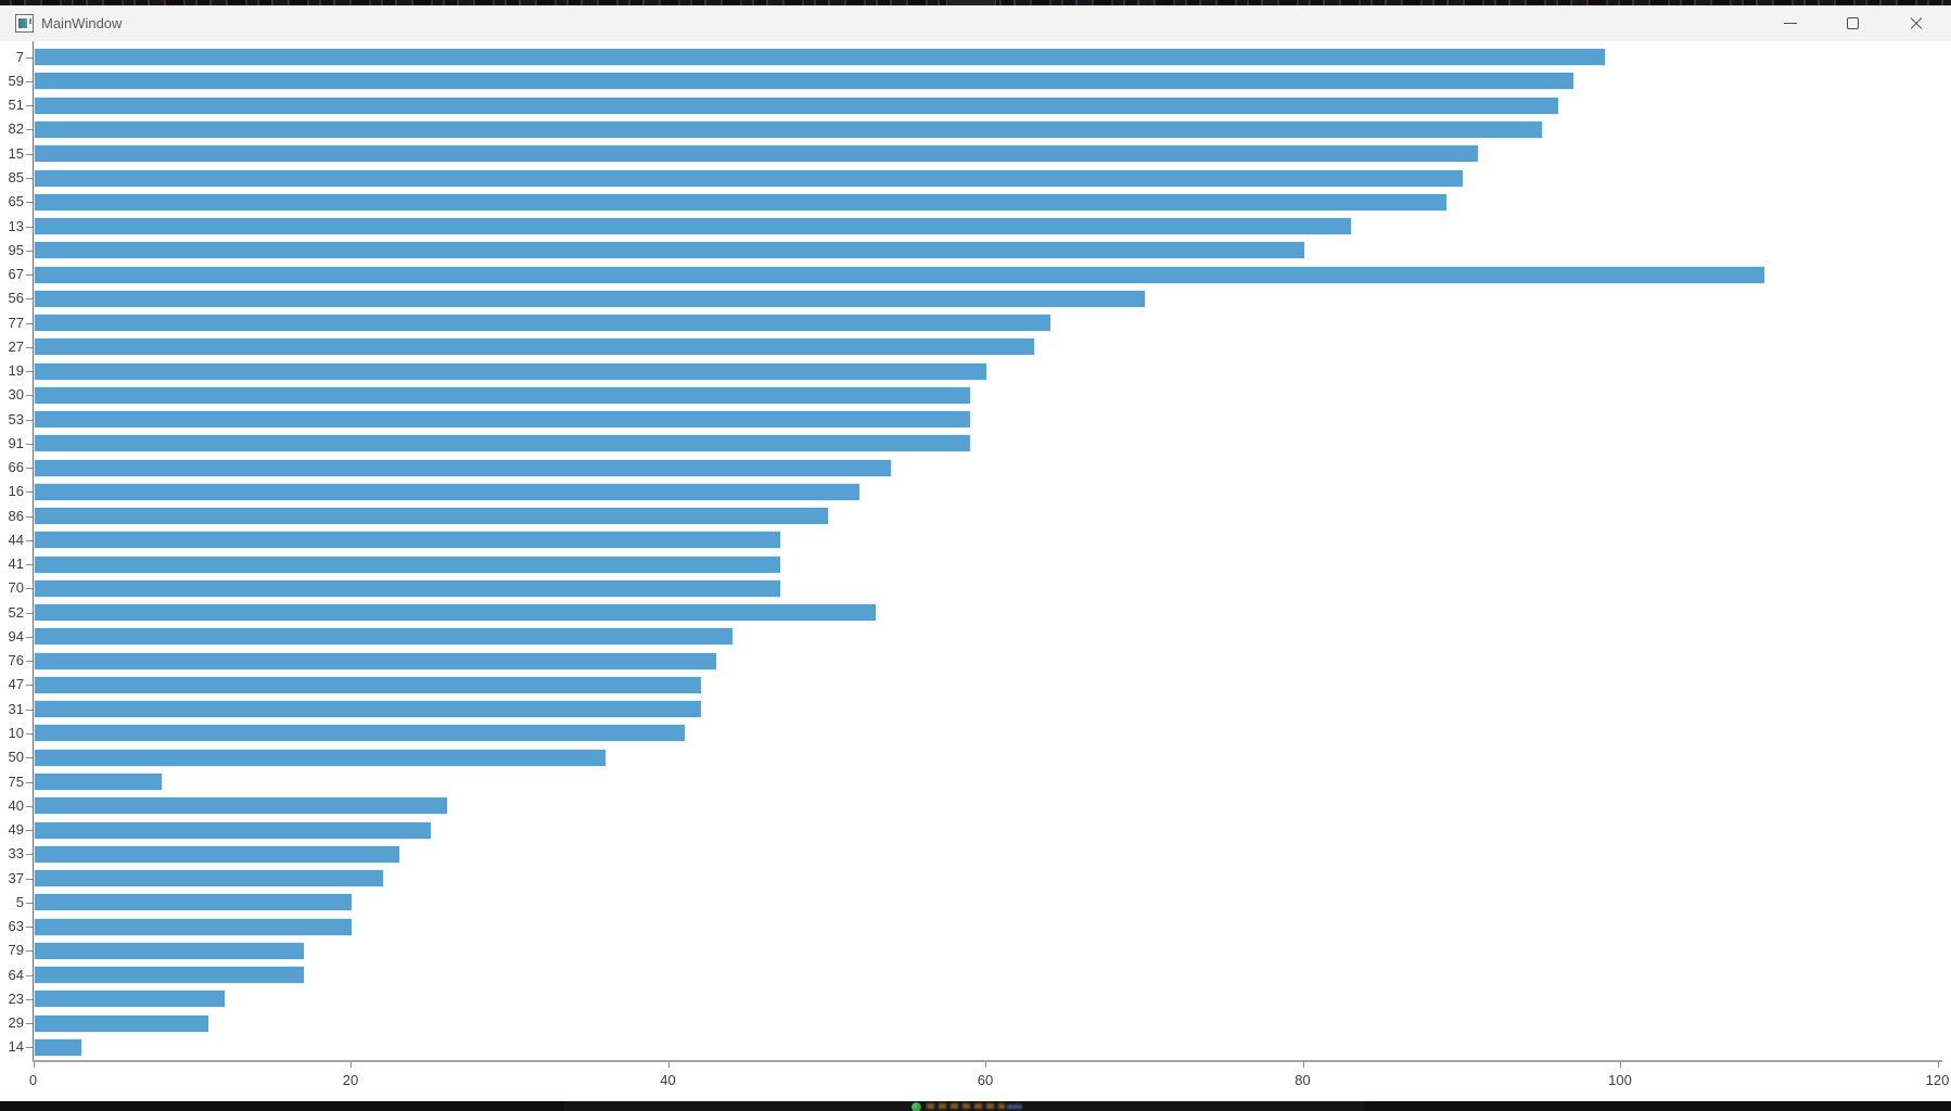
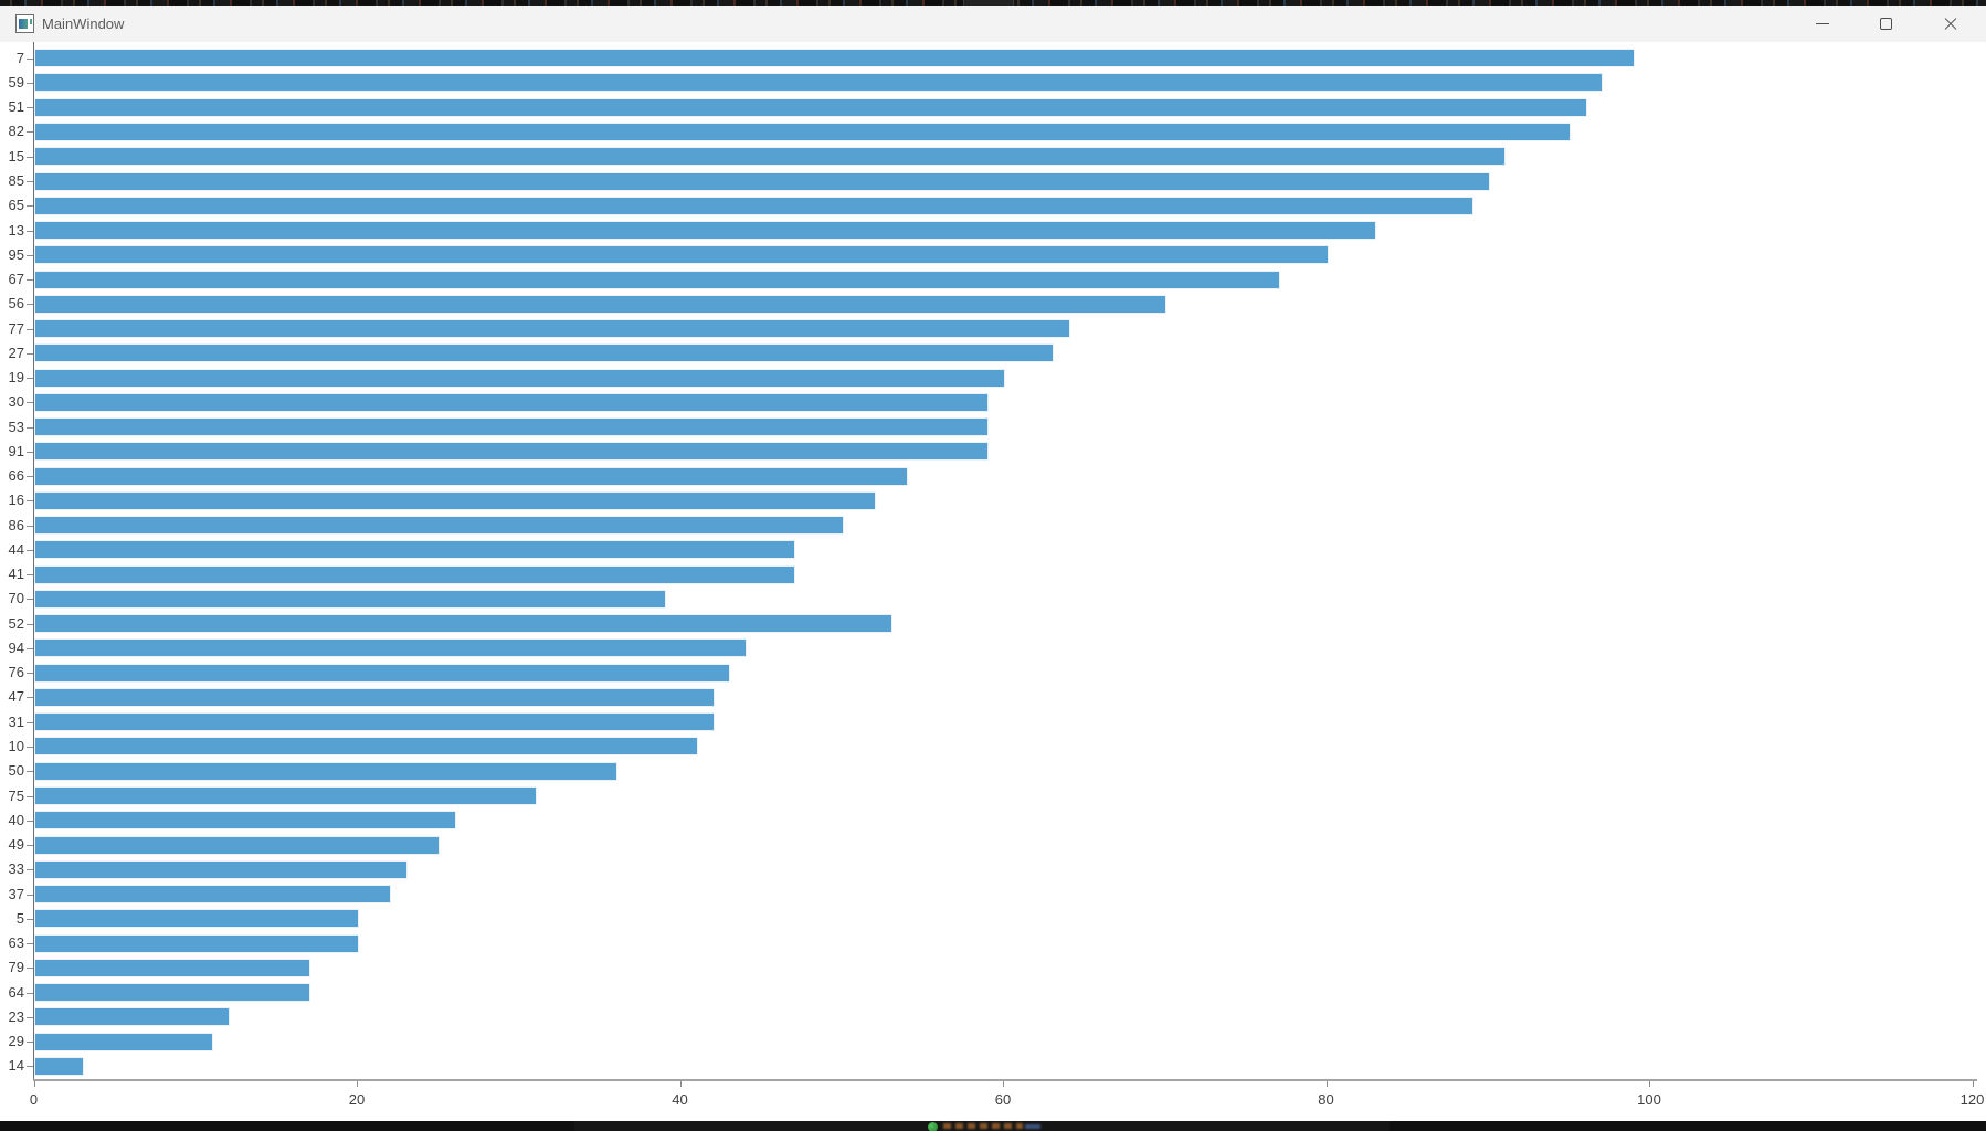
67: 109 -> 77
70: 47 -> 39
75: 8 -> 31
